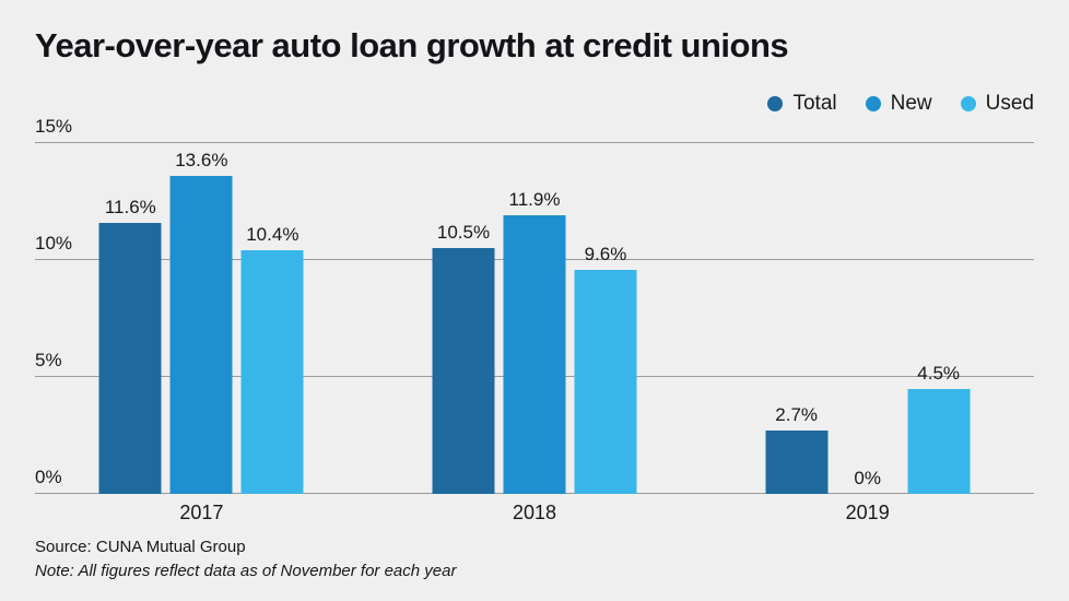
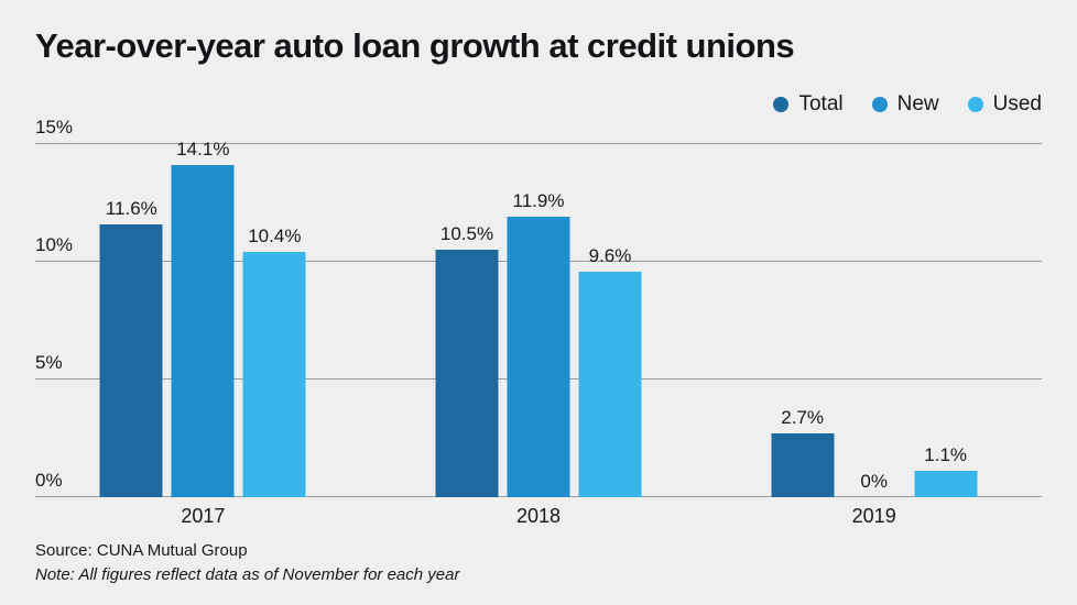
New/2017: 13.6% -> 14.1%
Used/2019: 4.5% -> 1.1%
